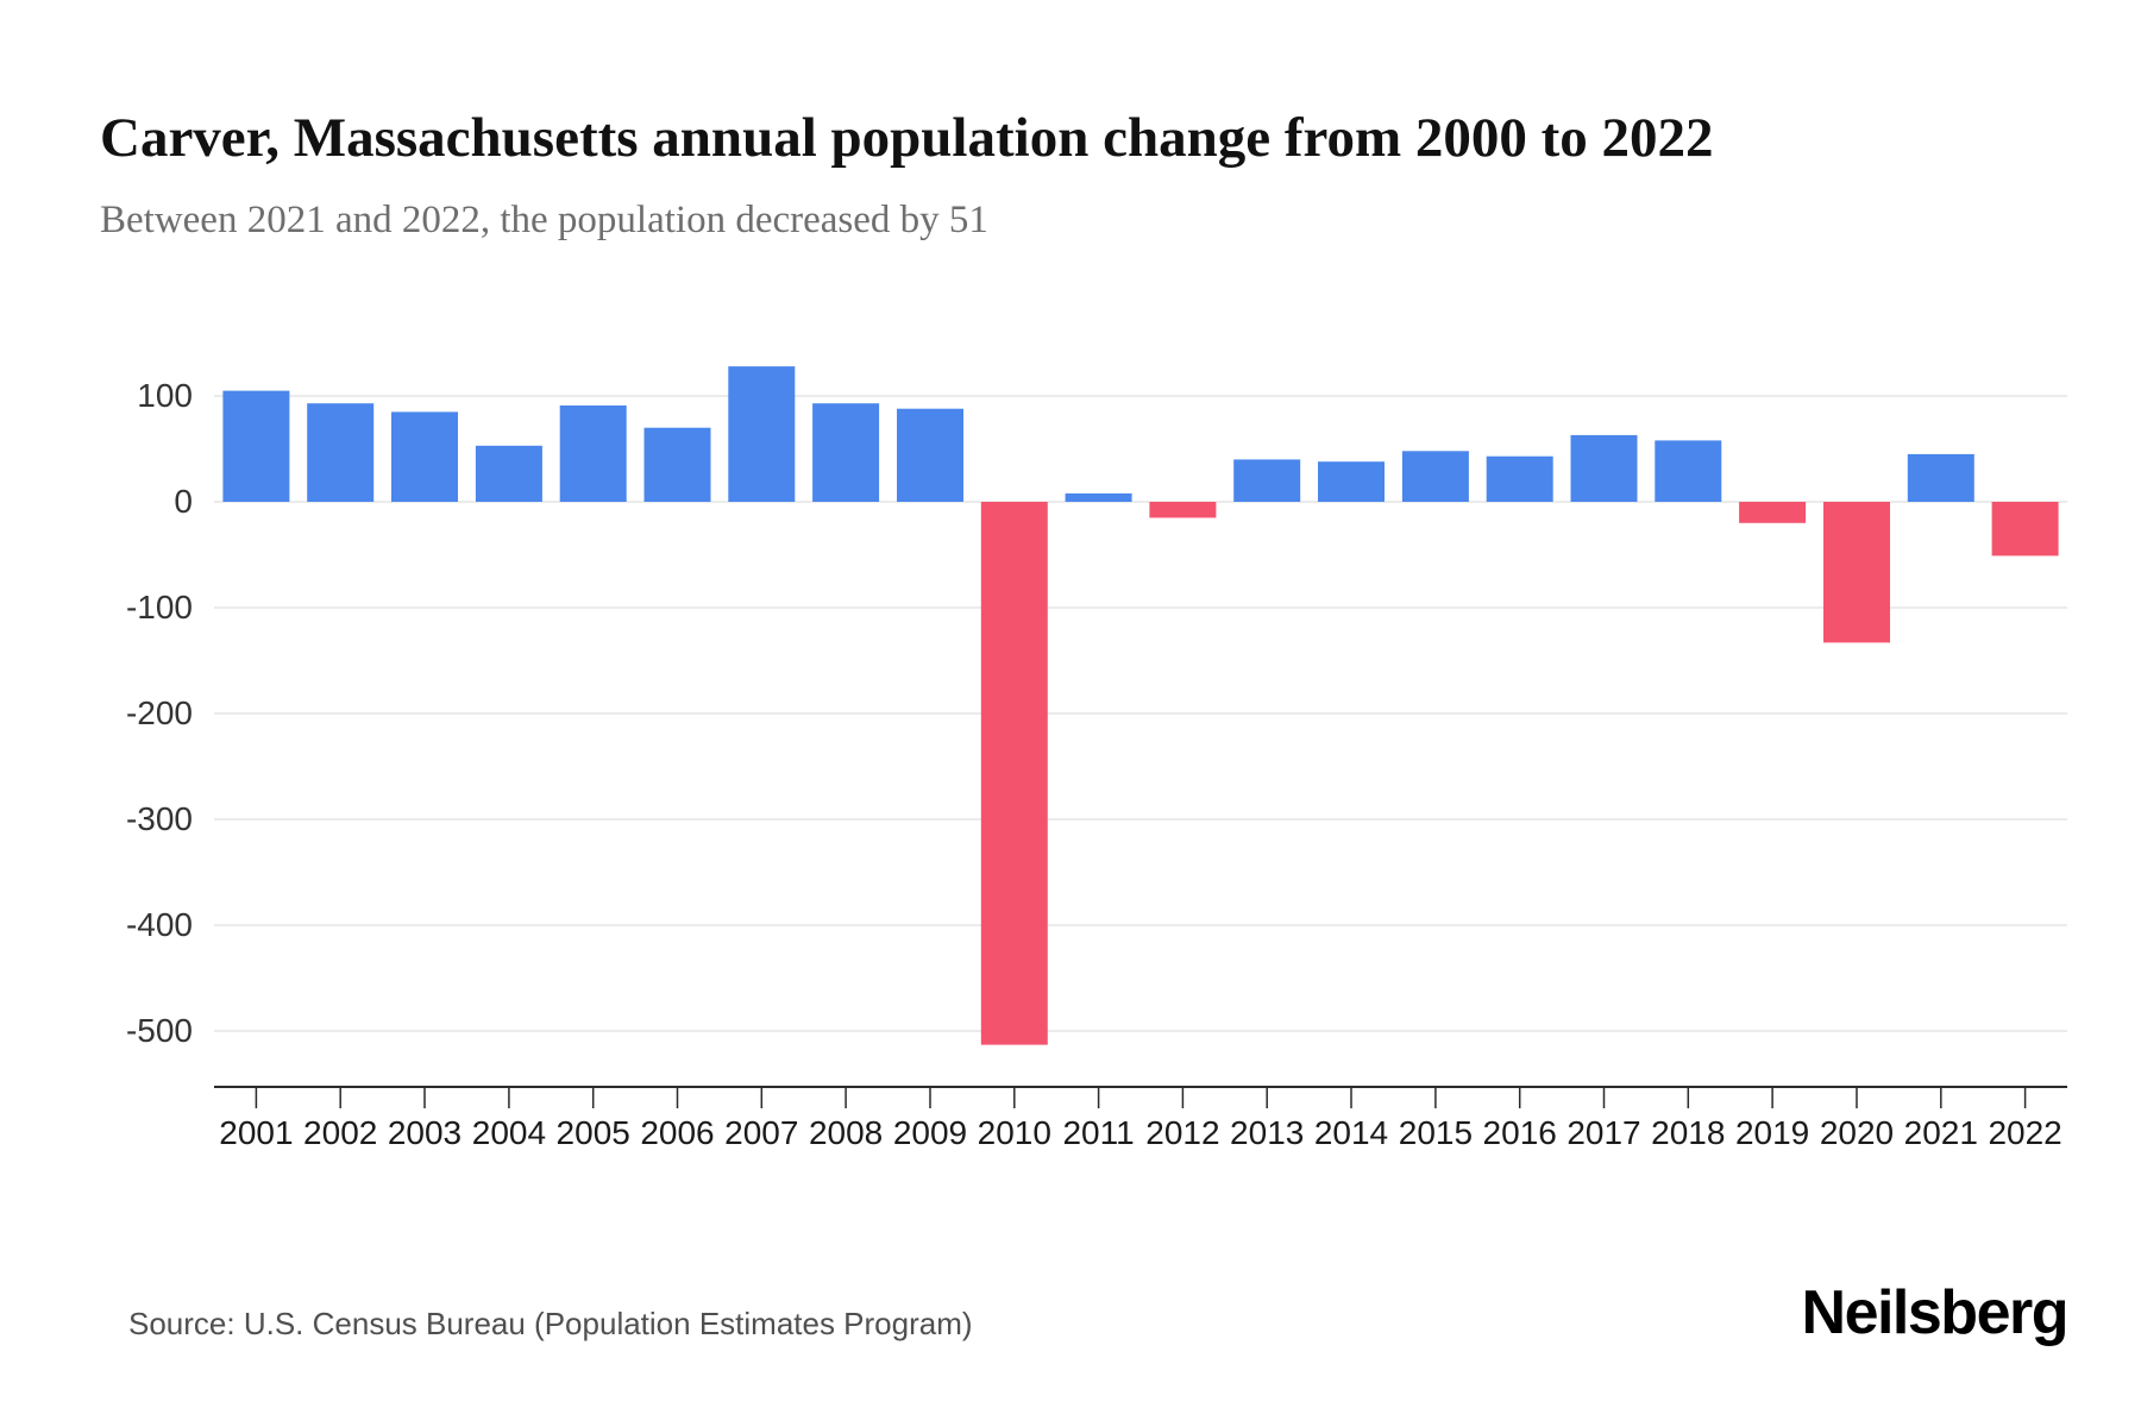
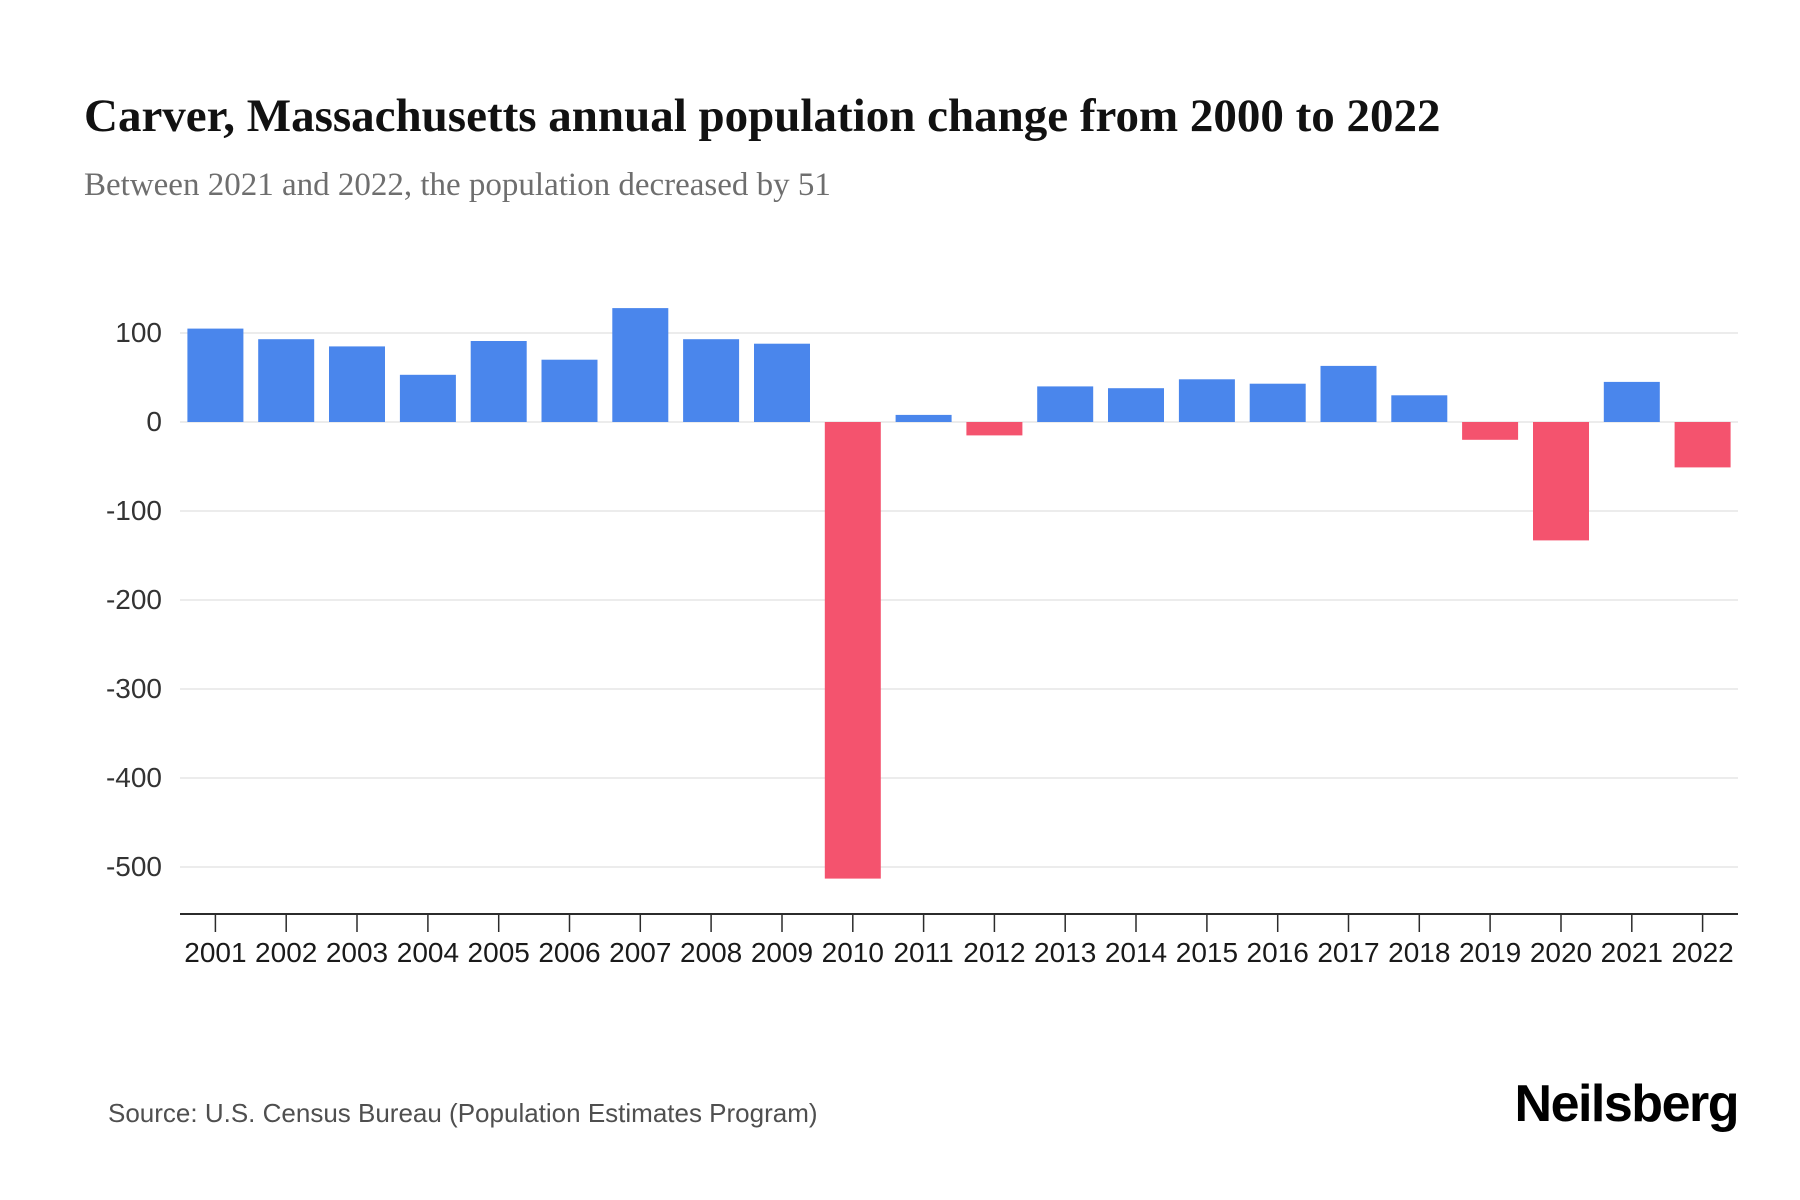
2018: 60 -> 30
